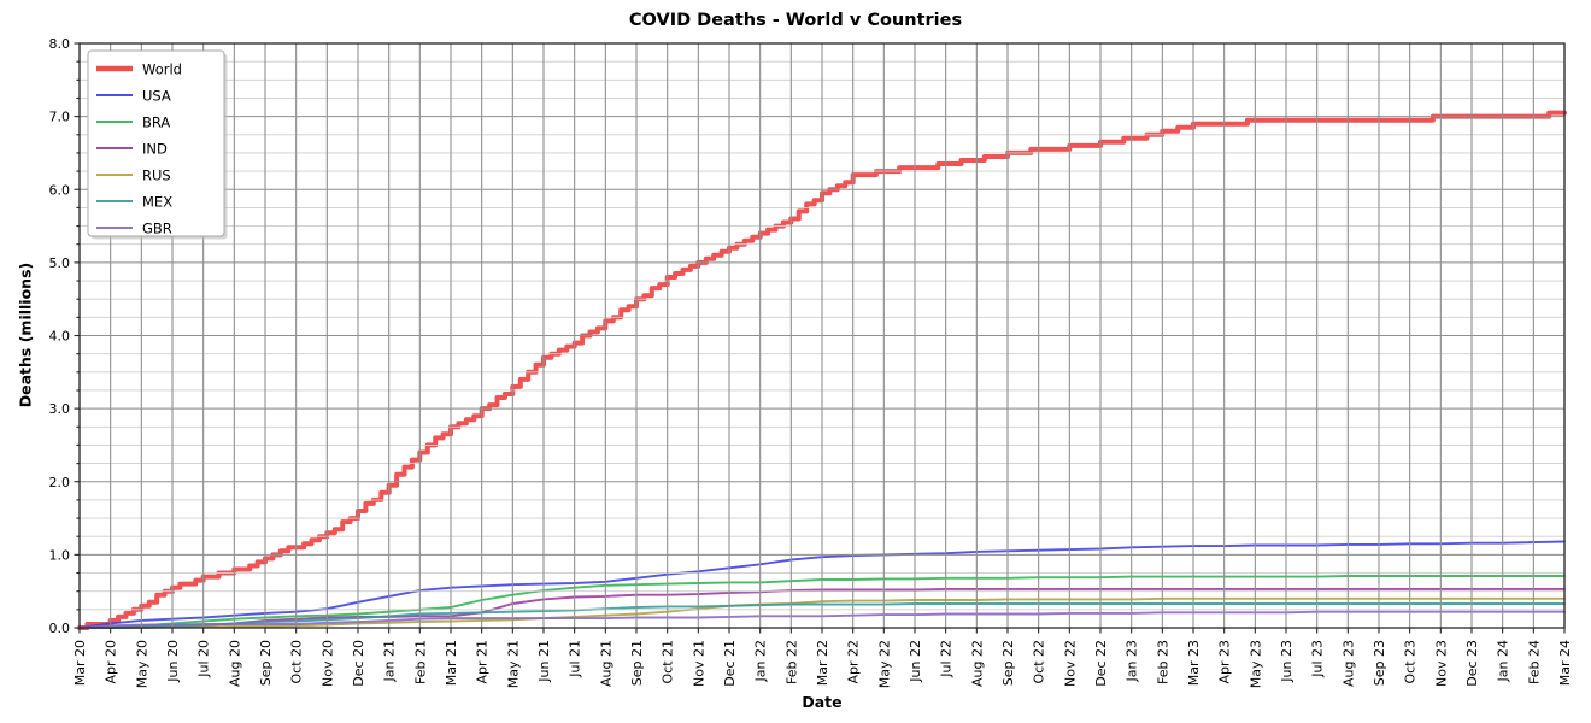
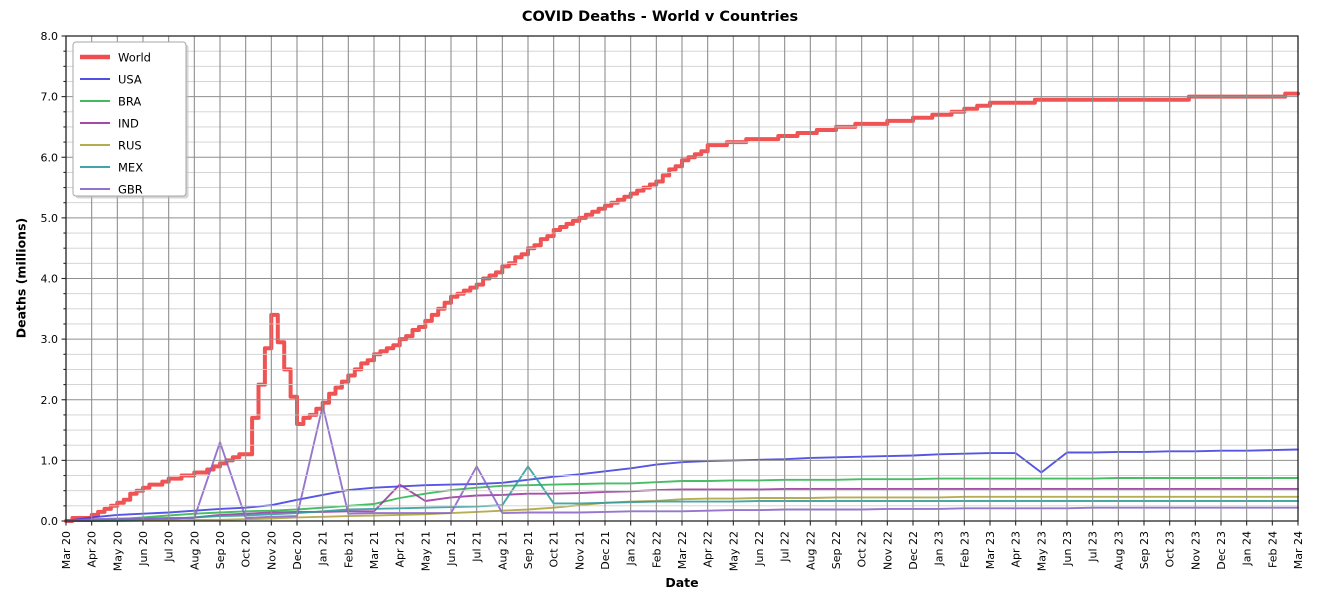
GBR/Sep 20: 0.1 -> 1.3
World/Nov 20: 1.3 -> 3.4
GBR/Jan 21: 0.1 -> 1.9
IND/Apr 21: 0.2 -> 0.6
GBR/Jul 21: 0.1 -> 0.9
MEX/Sep 21: 0.3 -> 0.9
USA/May 23: 1.1 -> 0.8
